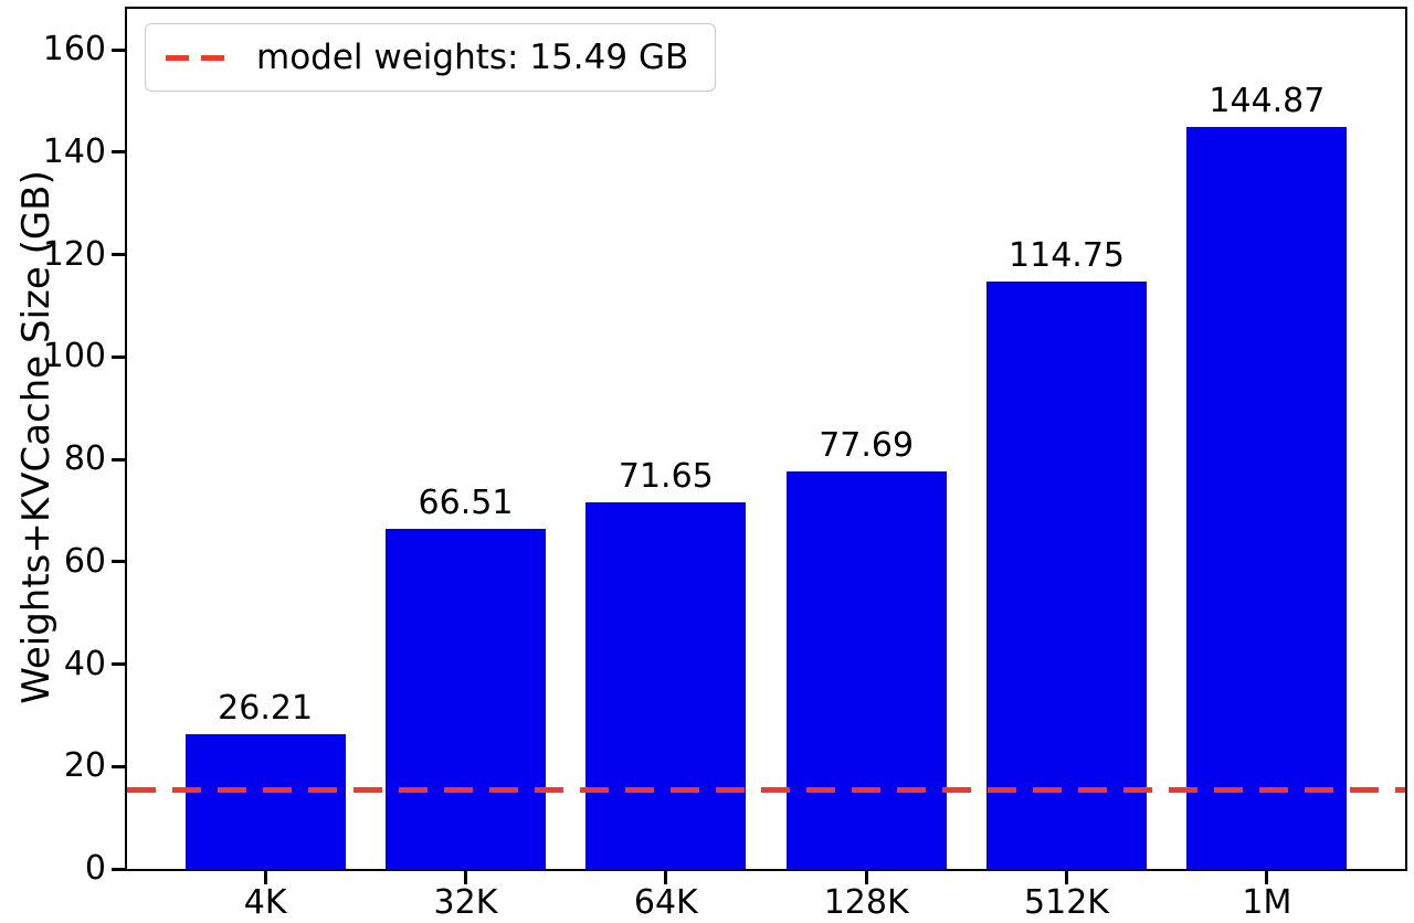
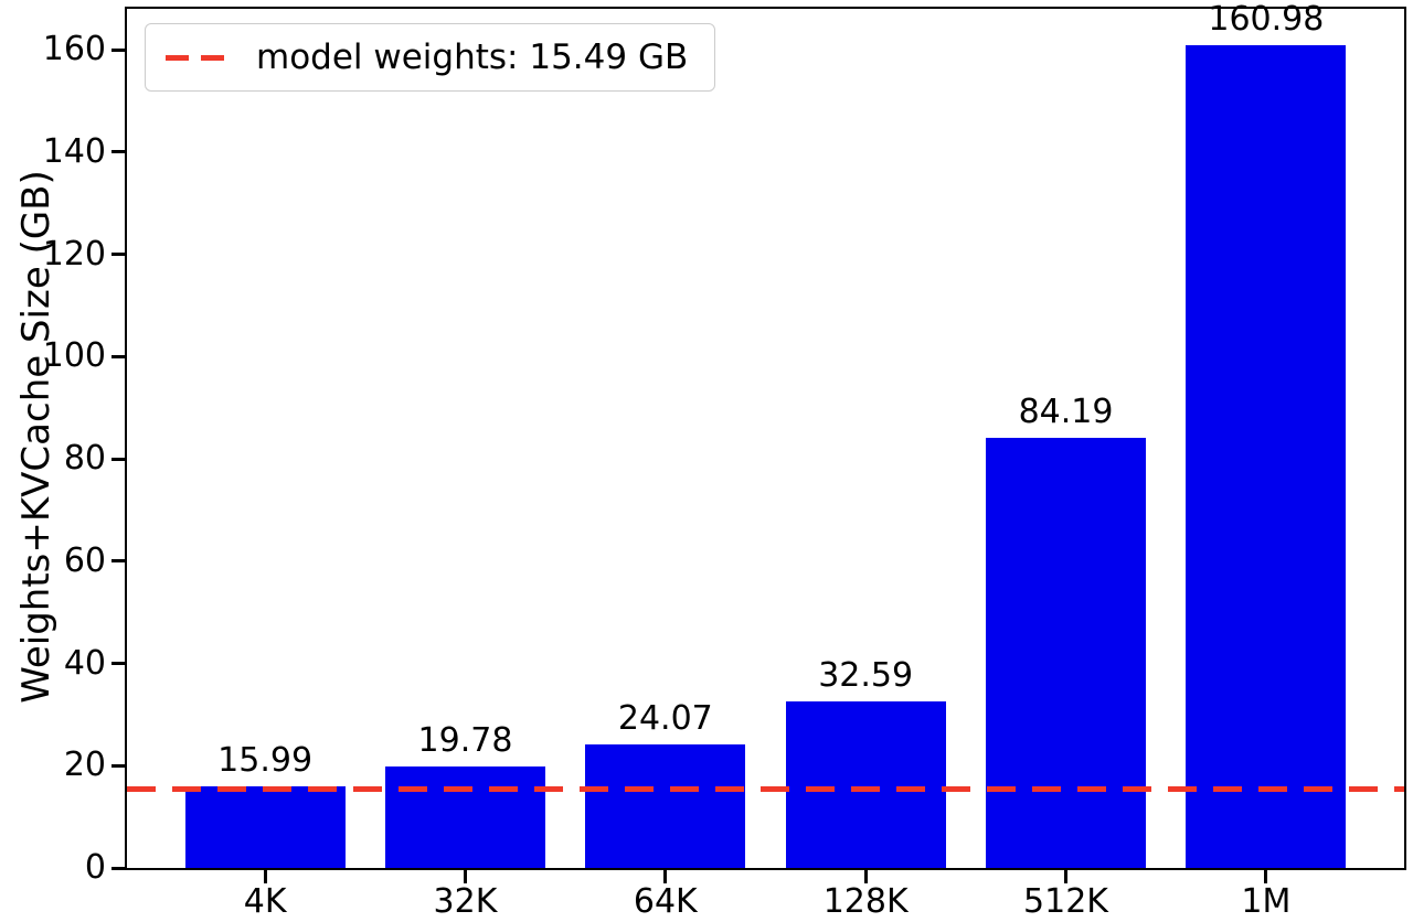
4K: 26.21 -> 15.99
32K: 66.51 -> 19.78
64K: 71.65 -> 24.07
128K: 77.69 -> 32.59
512K: 114.75 -> 84.19
1M: 144.87 -> 160.98
